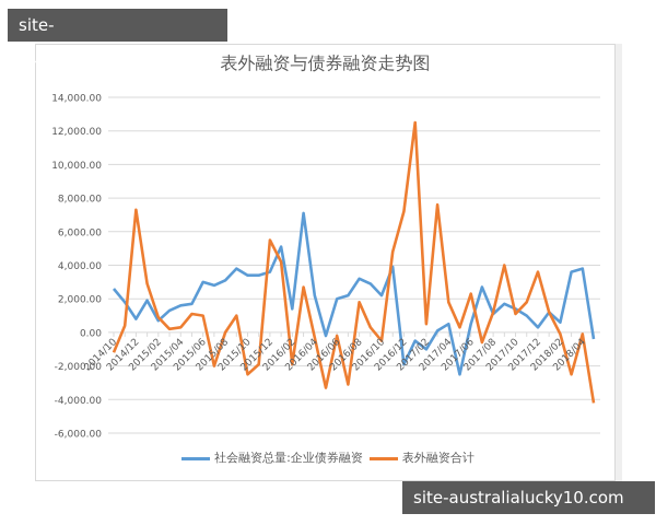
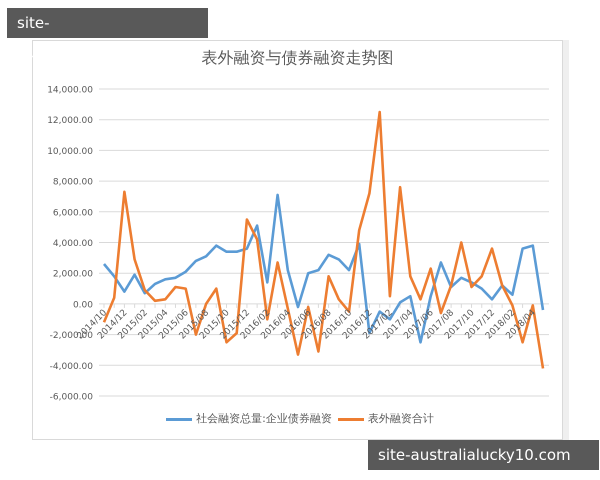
社会融资总量:企业债券融资/2015/06: 3000 -> 2100
表外融资合计/2016/02: -1900 -> -1000
